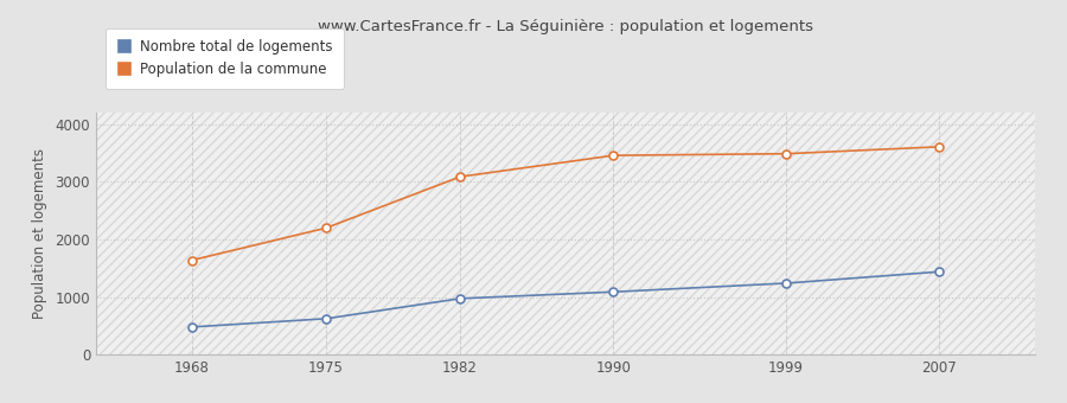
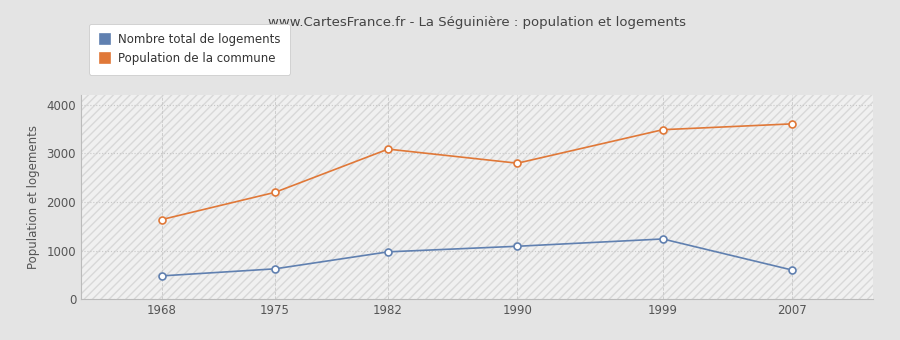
Population de la commune/1990: 3460 -> 2800
Nombre total de logements/2007: 1440 -> 600
